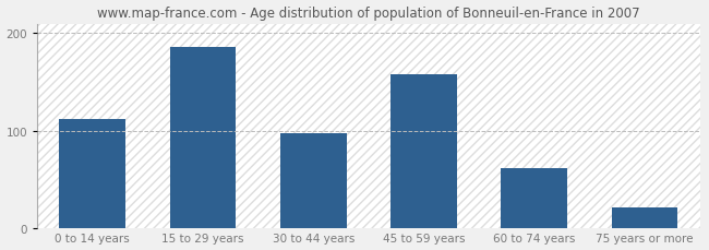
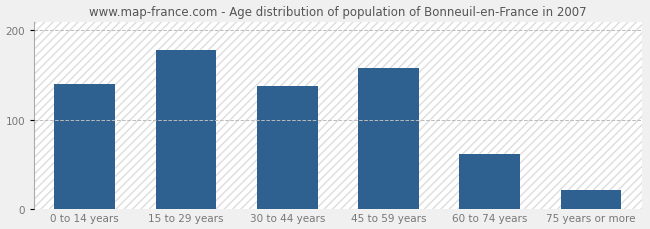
0 to 14 years: 112 -> 140
15 to 29 years: 186 -> 178
30 to 44 years: 98 -> 138
